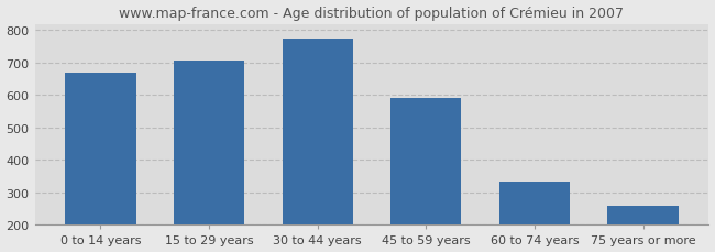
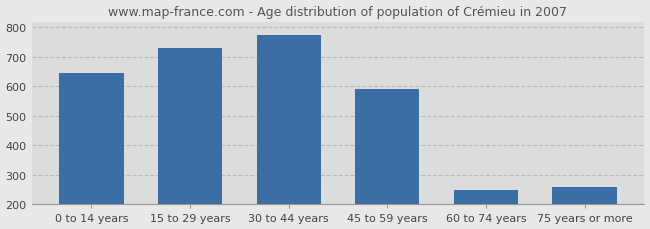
0 to 14 years: 670 -> 645
15 to 29 years: 705 -> 730
60 to 74 years: 335 -> 250
